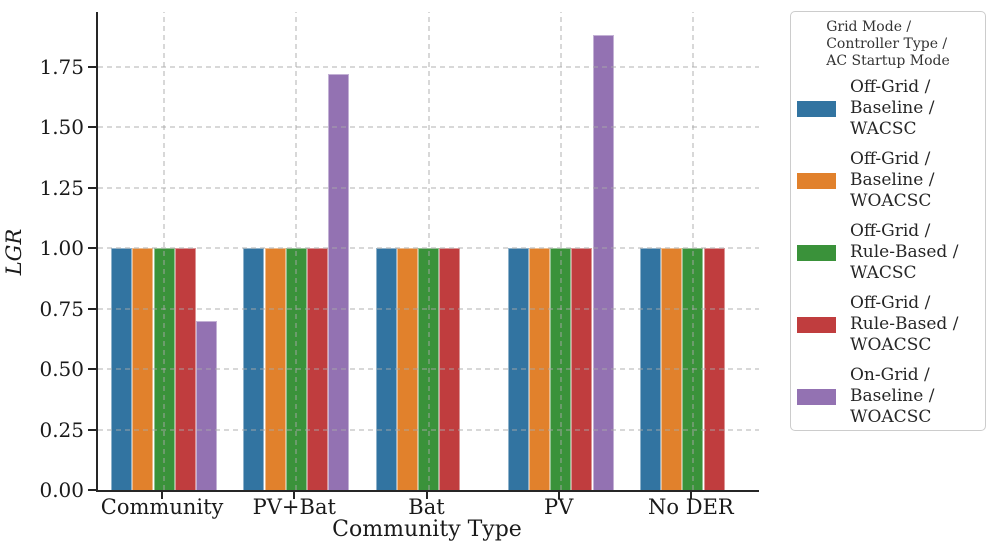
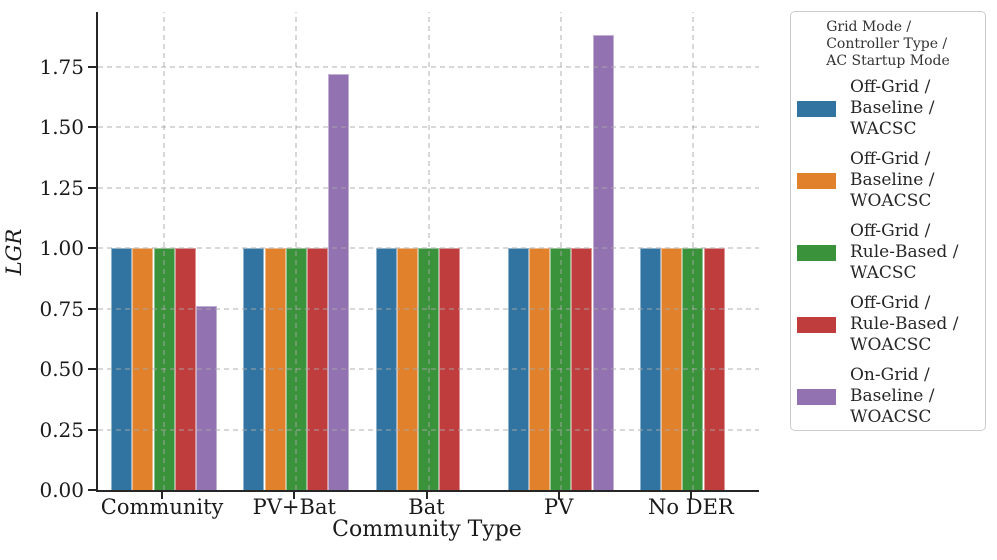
On-Grid / Baseline / WOACSC/Community: 0.70 -> 0.76
